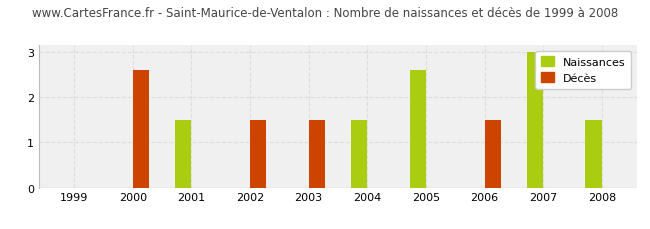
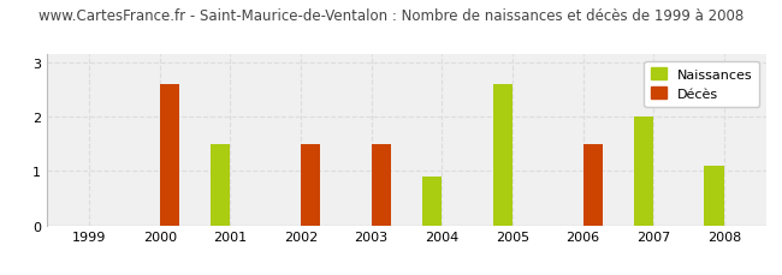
Naissances/2004: 1.5 -> 0.9
Naissances/2007: 3.0 -> 2.0
Naissances/2008: 1.5 -> 1.1
